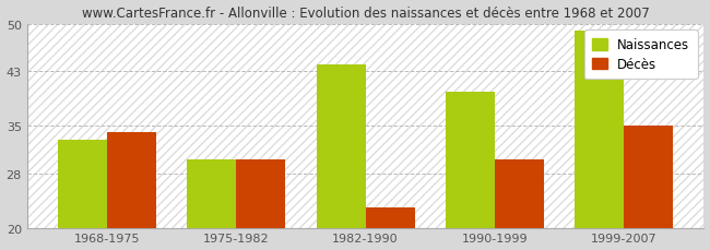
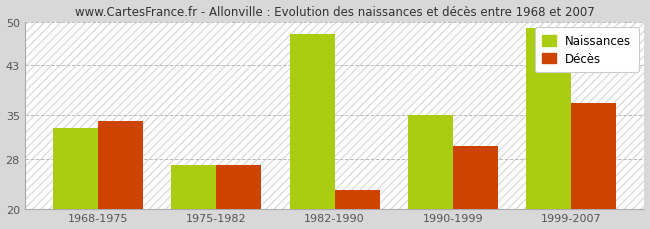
Naissances/1975-1982: 30 -> 27
Décès/1975-1982: 30 -> 27
Naissances/1982-1990: 44 -> 48
Naissances/1990-1999: 40 -> 35
Décès/1999-2007: 35 -> 37
